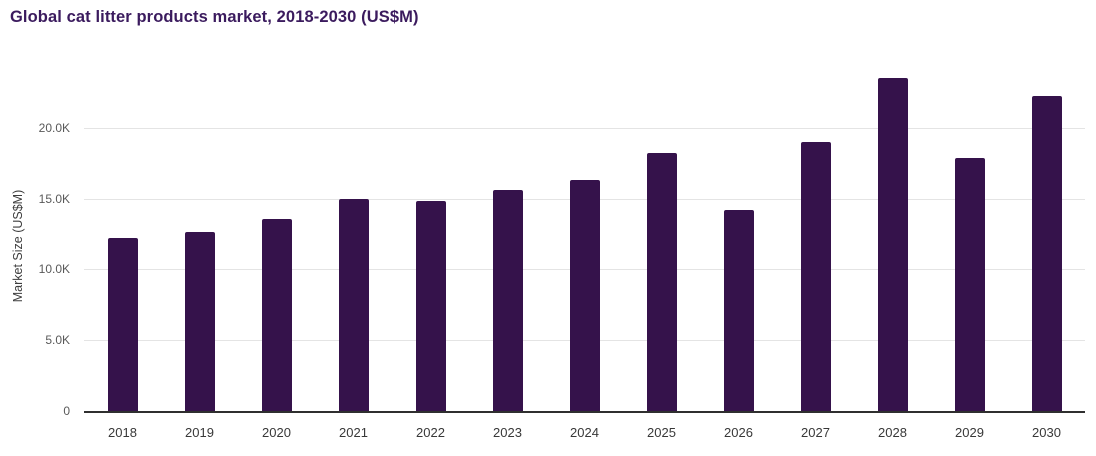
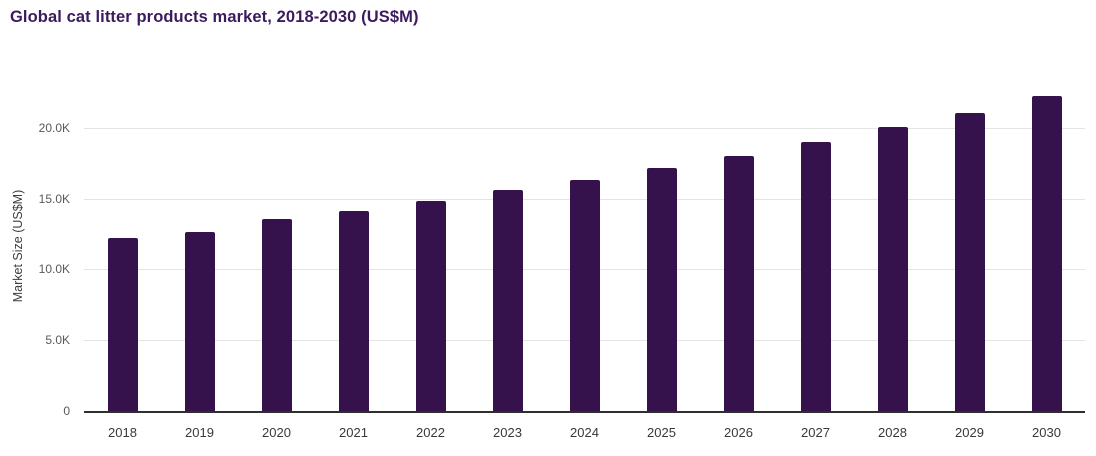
2021: 15.0K -> 14.2K
2025: 18.2K -> 17.2K
2026: 14.2K -> 18.0K
2028: 23.5K -> 20.0K
2029: 17.9K -> 21.0K
